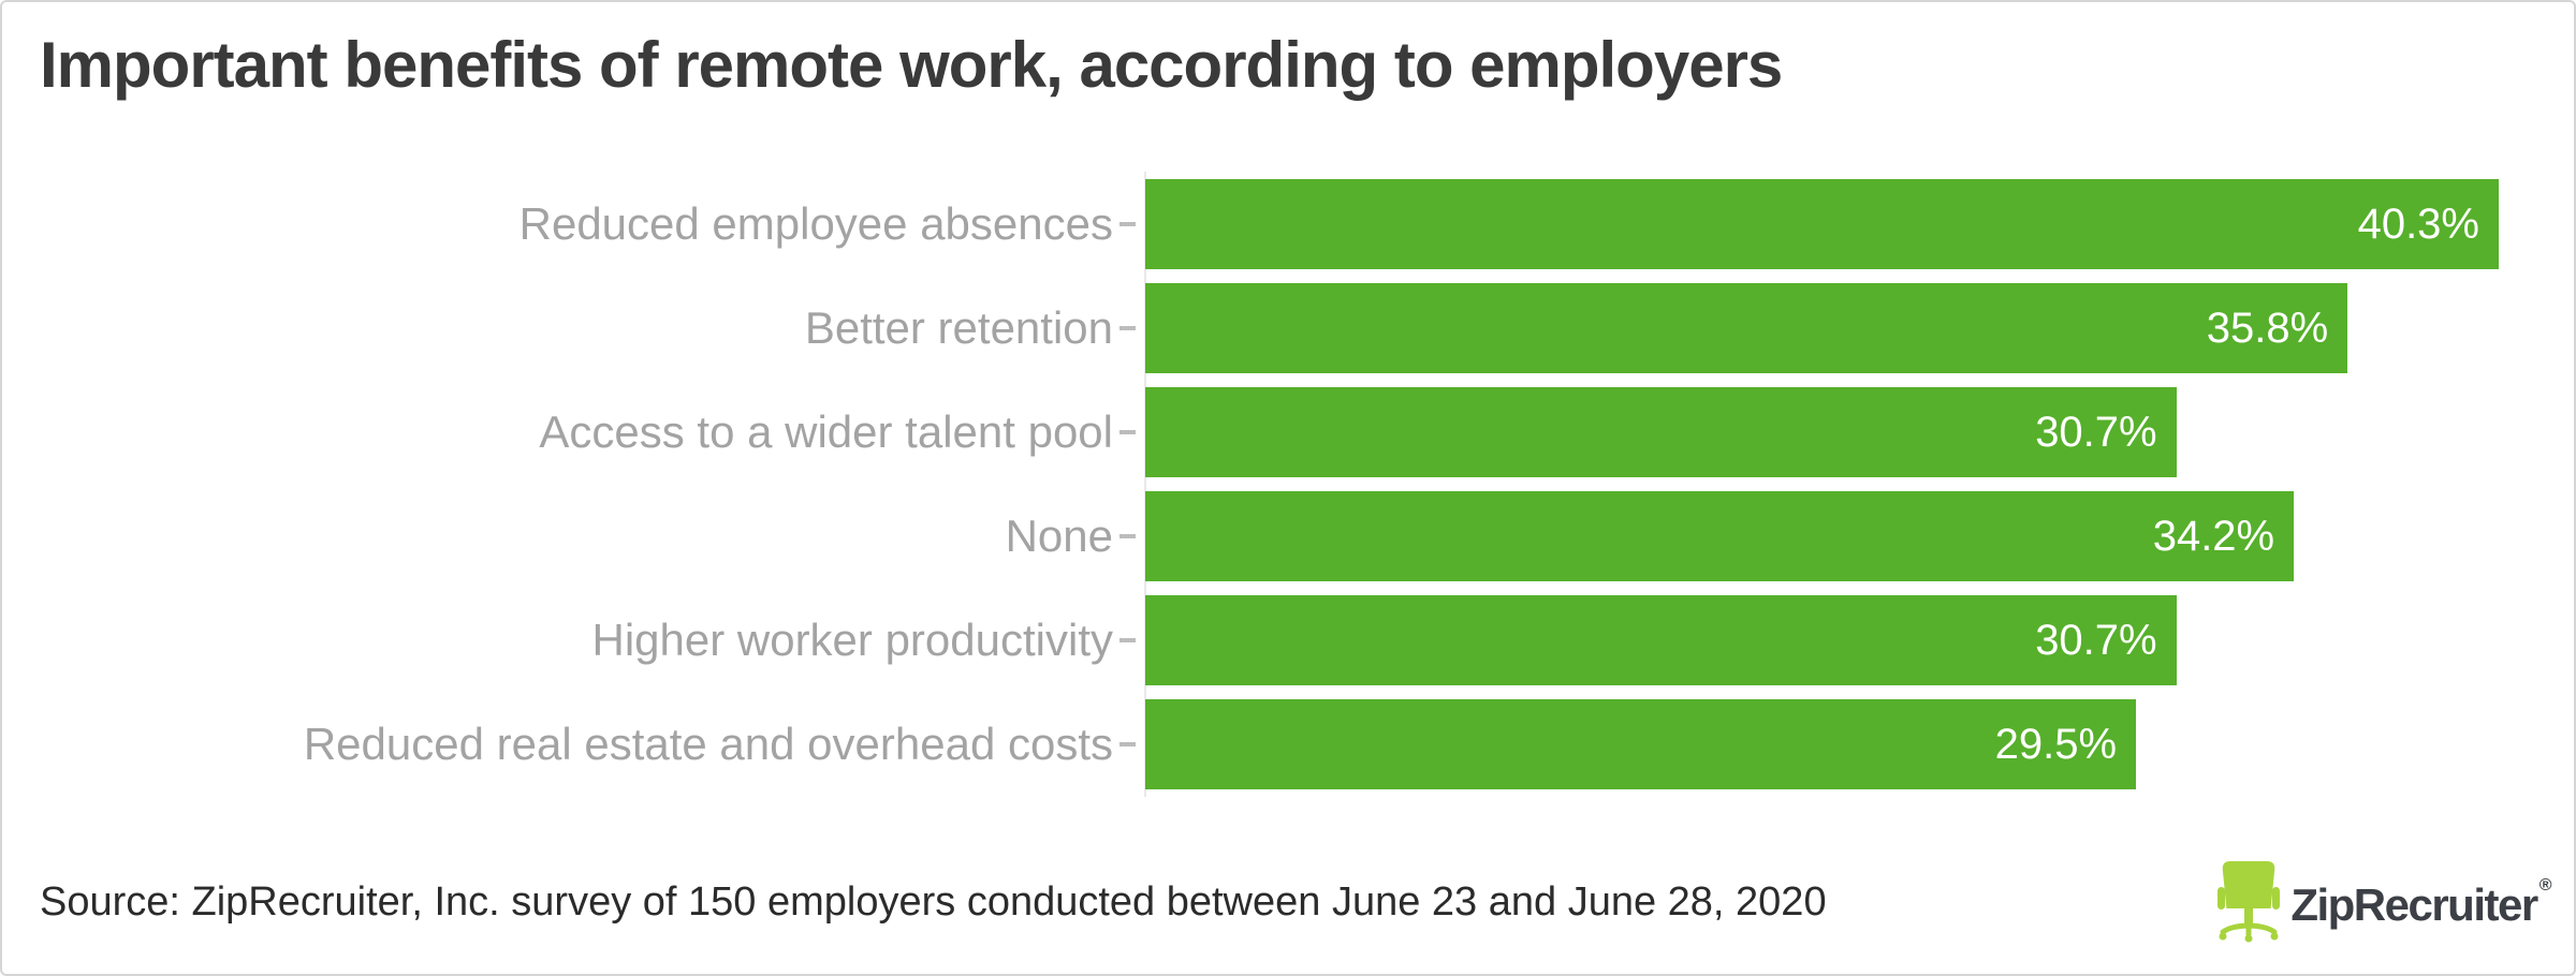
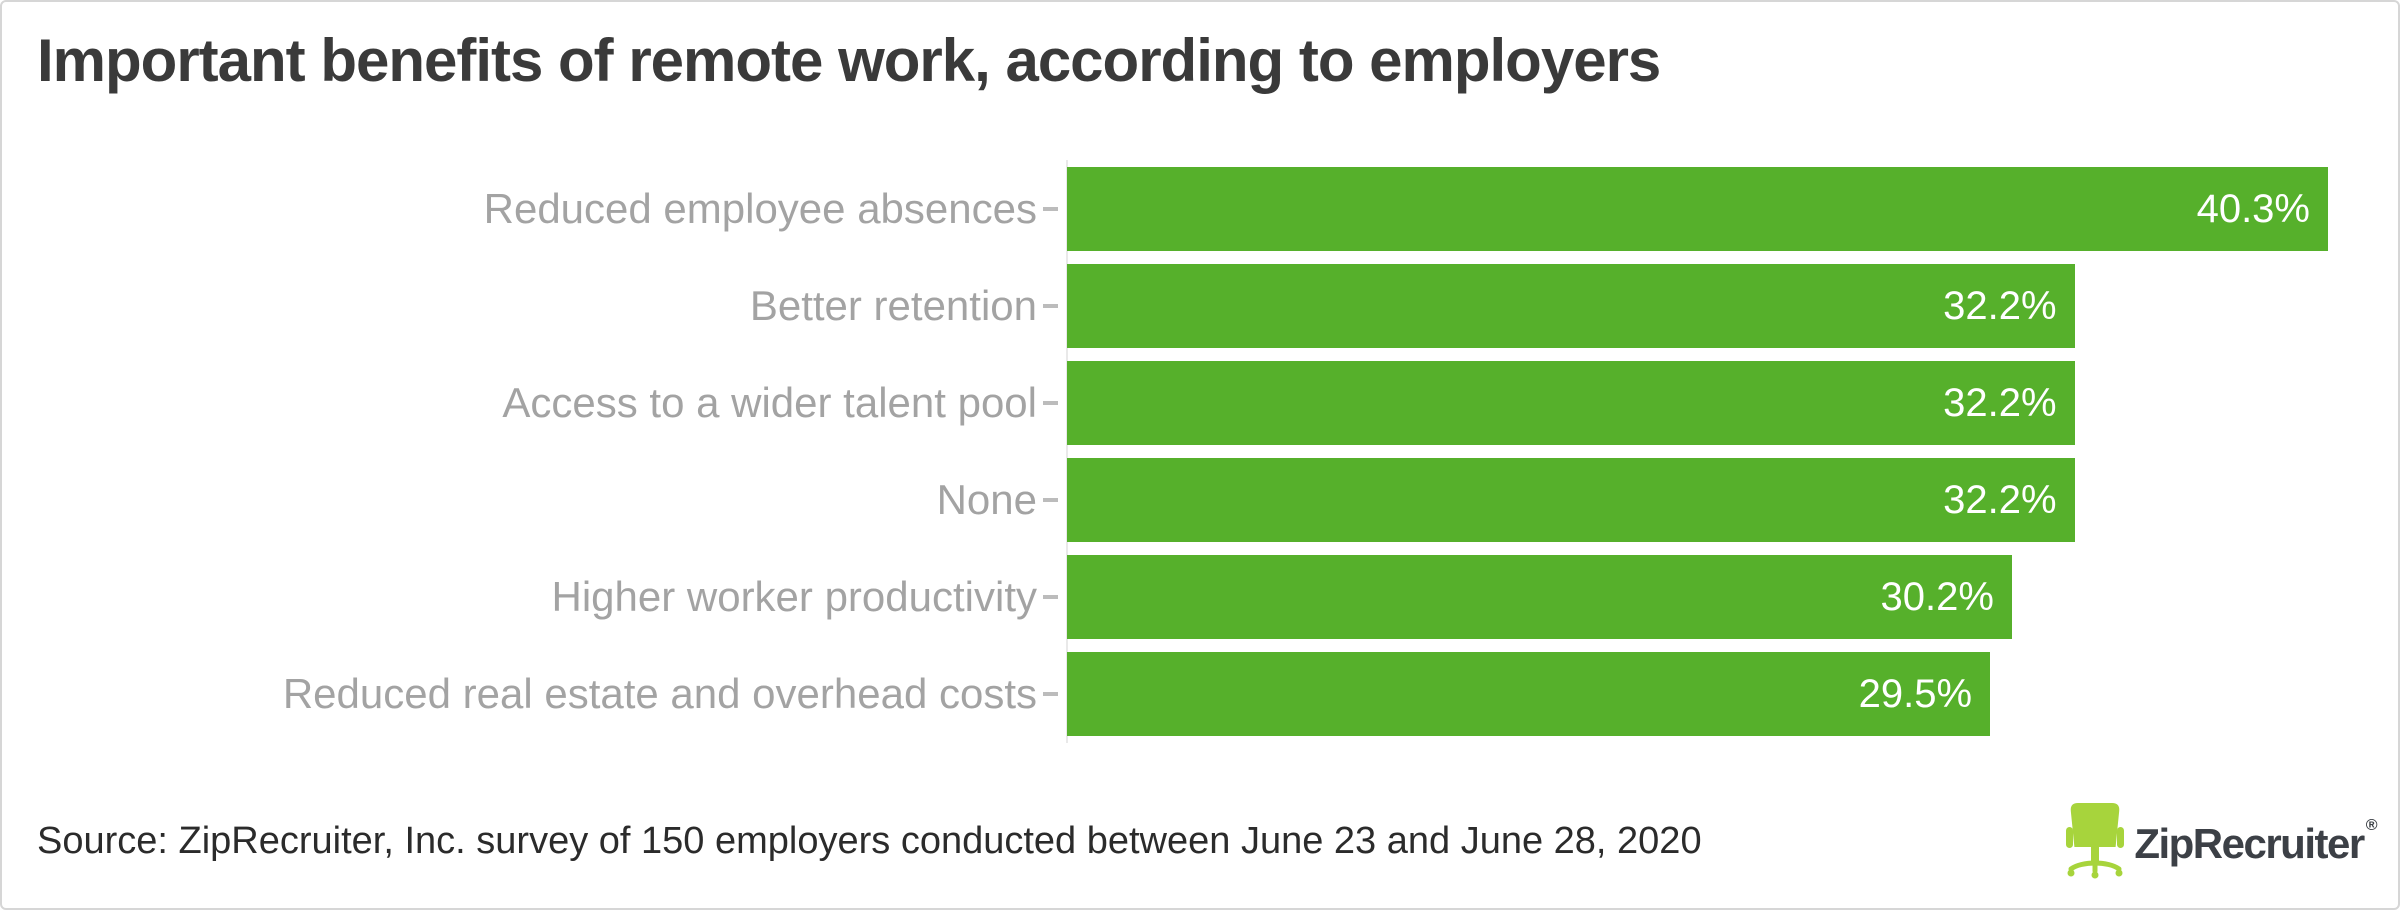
Better retention: 35.8% -> 32.2%
Access to a wider talent pool: 30.7% -> 32.2%
None: 34.2% -> 32.2%
Higher worker productivity: 30.7% -> 30.2%
